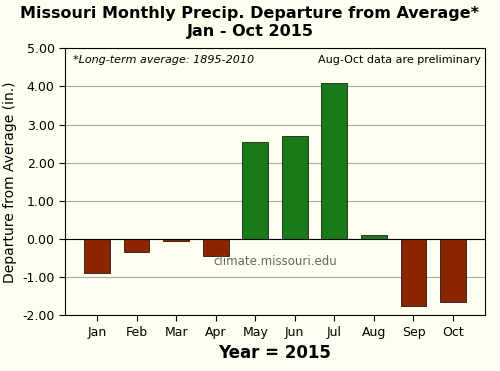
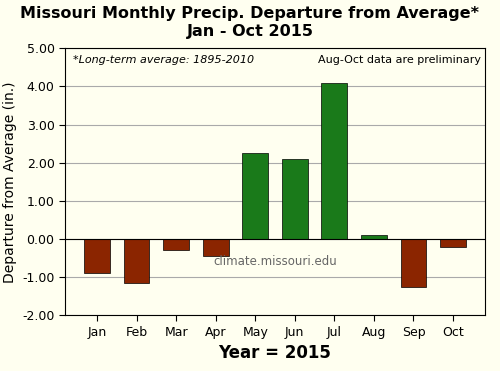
Feb: -0.35 -> -1.15
Mar: -0.05 -> -0.30
May: 2.55 -> 2.25
Jun: 2.70 -> 2.10
Sep: -1.75 -> -1.25
Oct: -1.65 -> -0.20
